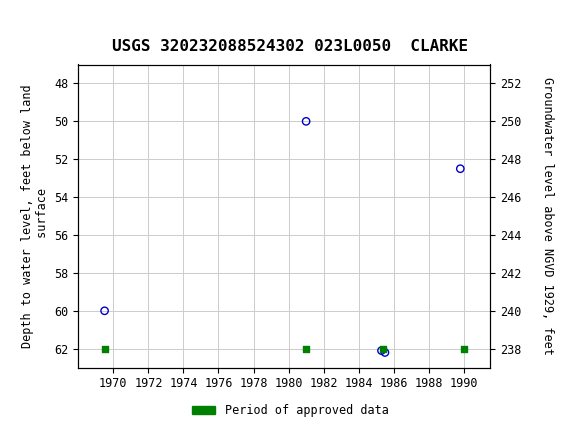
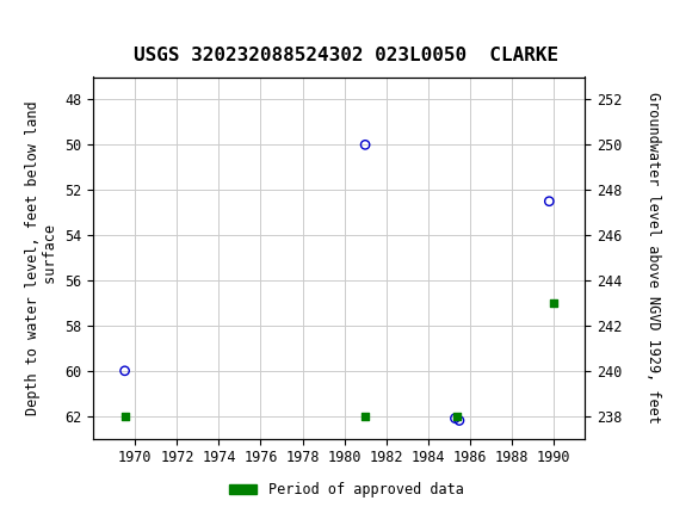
Period of approved data/1990: 62 -> 57
